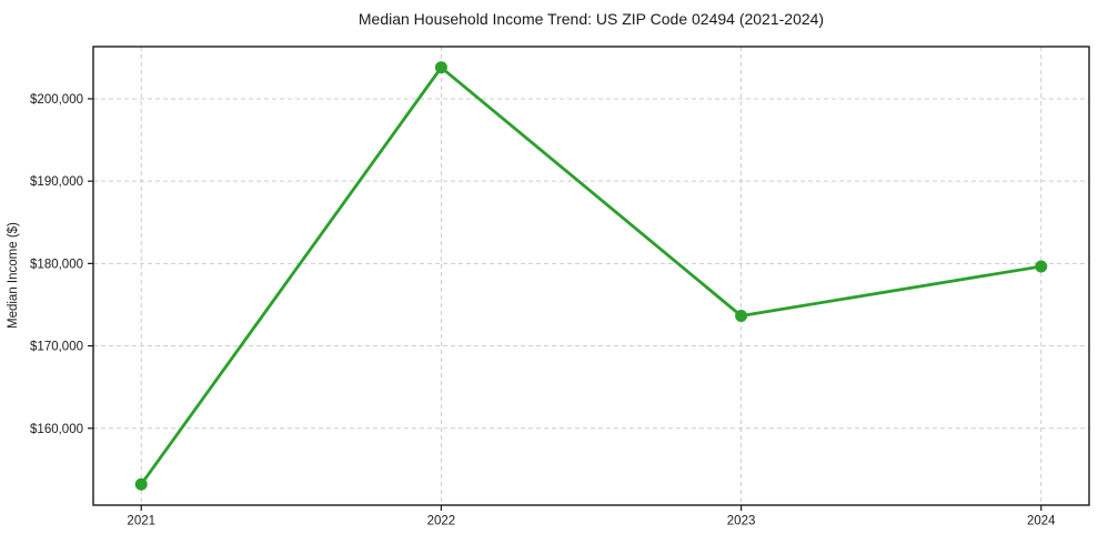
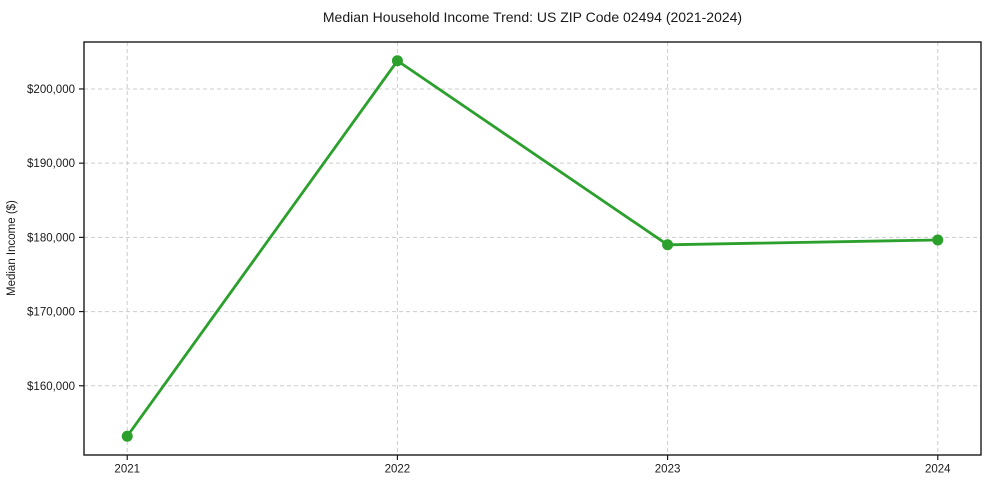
2023: $174000 -> $179000
